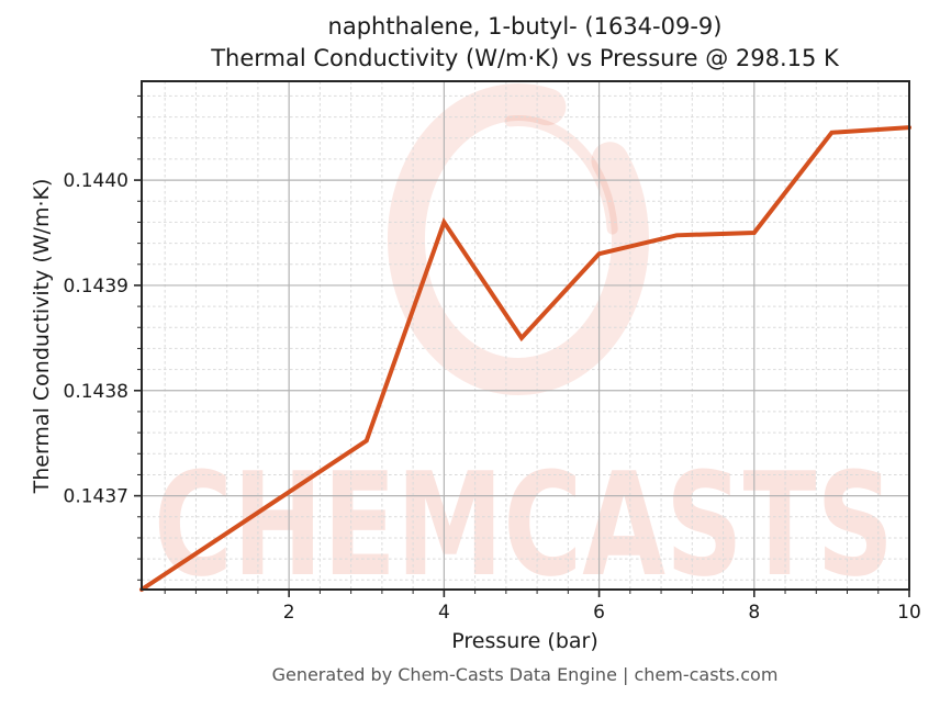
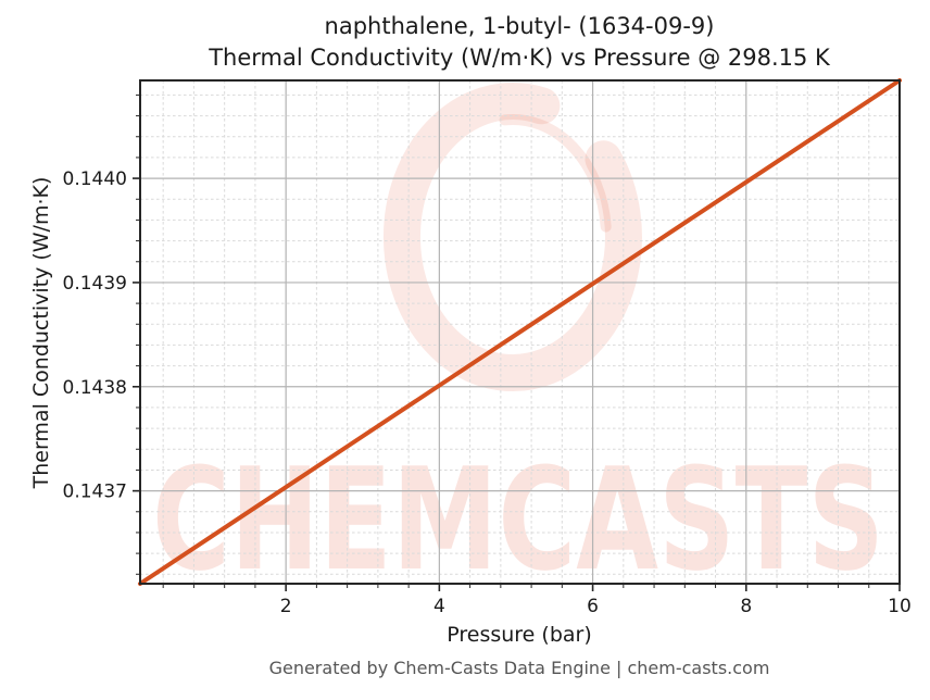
4: 0.14396 -> 0.14380
6: 0.14393 -> 0.14390
8: 0.14395 -> 0.14400
10: 0.14405 -> 0.14409
